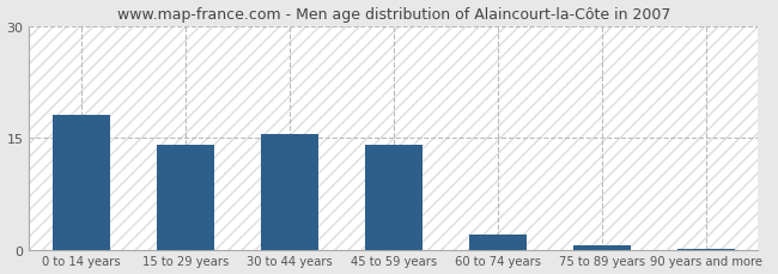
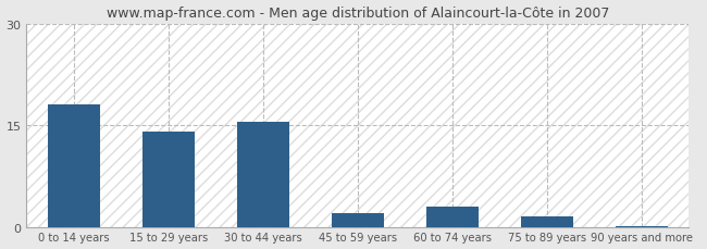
45 to 59 years: 14.0 -> 2.0
60 to 74 years: 2.0 -> 3.0
75 to 89 years: 0.5 -> 1.6
